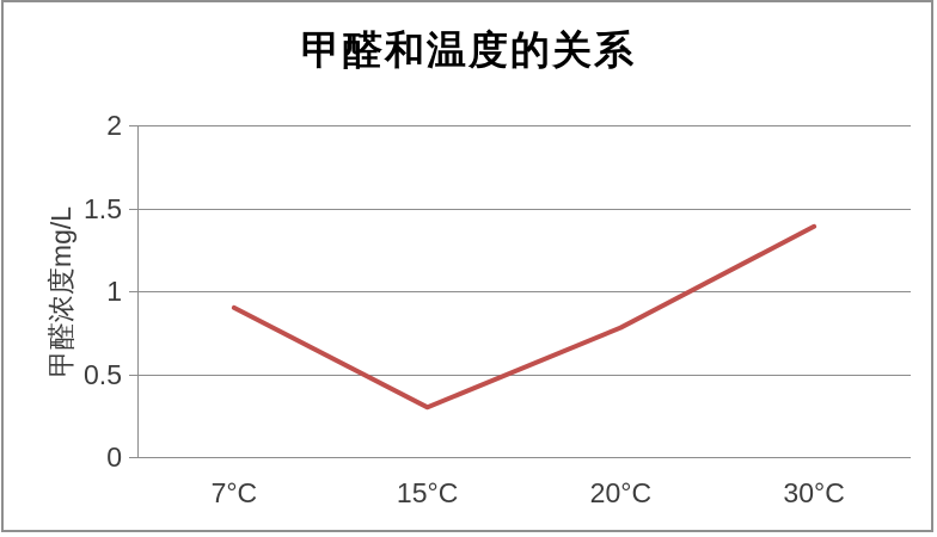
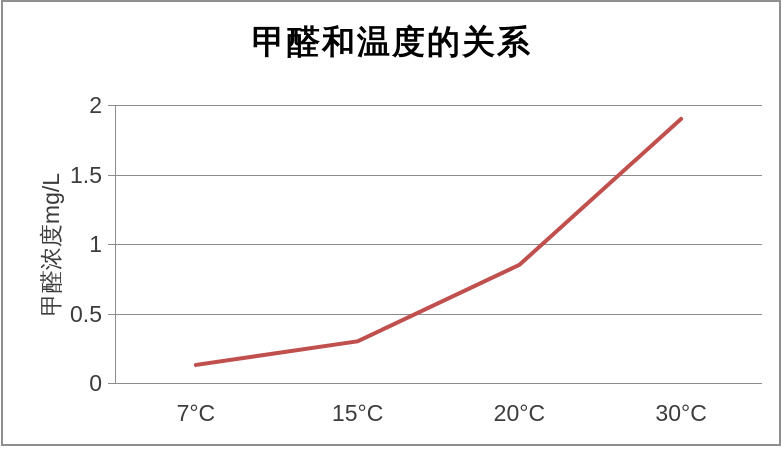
7°C: 0.90 -> 0.13
20°C: 0.78 -> 0.85
30°C: 1.39 -> 1.90
